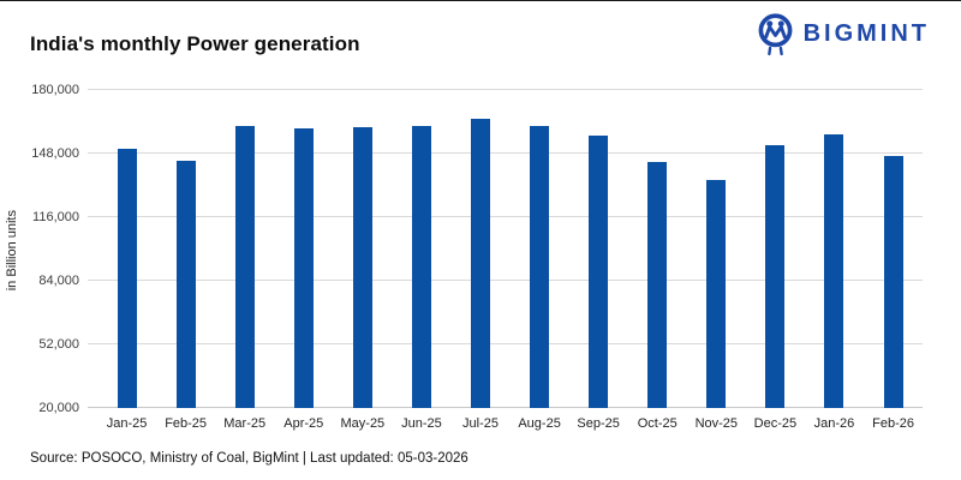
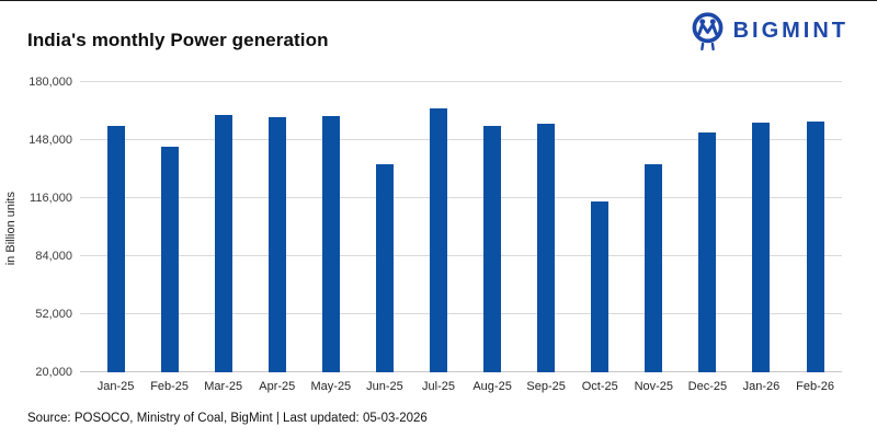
Jan-25: 150000 -> 156000
Jun-25: 162000 -> 135000
Aug-25: 162000 -> 156000
Oct-25: 144000 -> 114000
Feb-26: 146000 -> 158000
